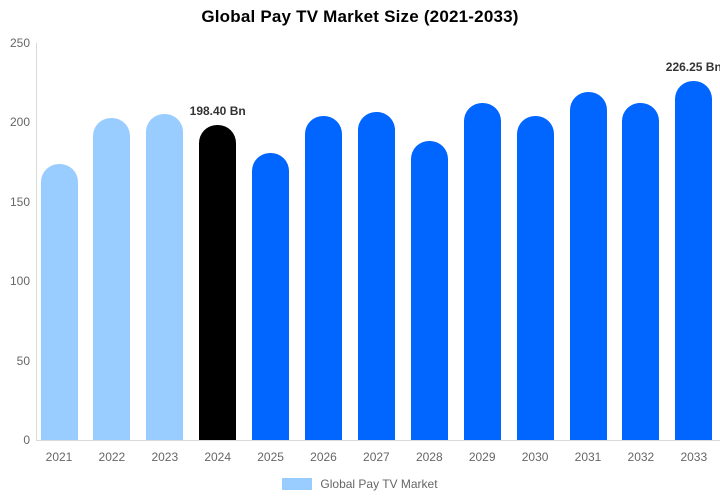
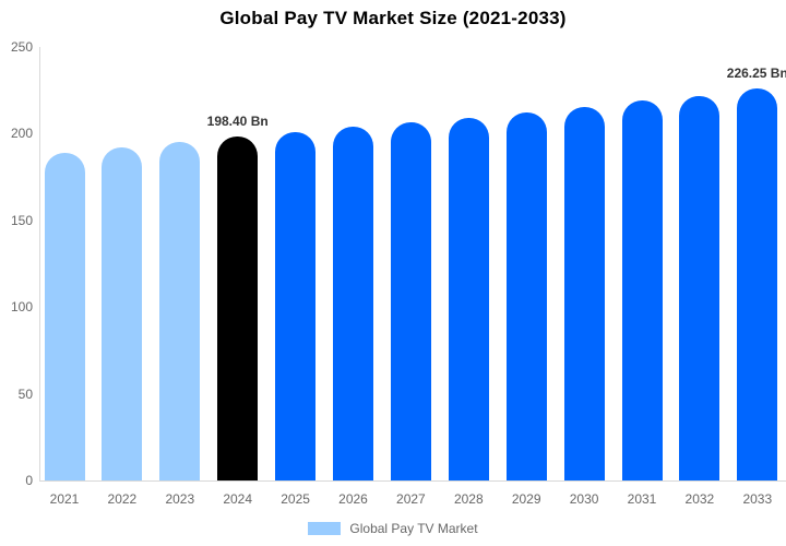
2021: 174 -> 189
2022: 203 -> 192
2023: 205 -> 196
2025: 181 -> 201
2028: 188 -> 209
2030: 204 -> 216
2032: 212 -> 222
